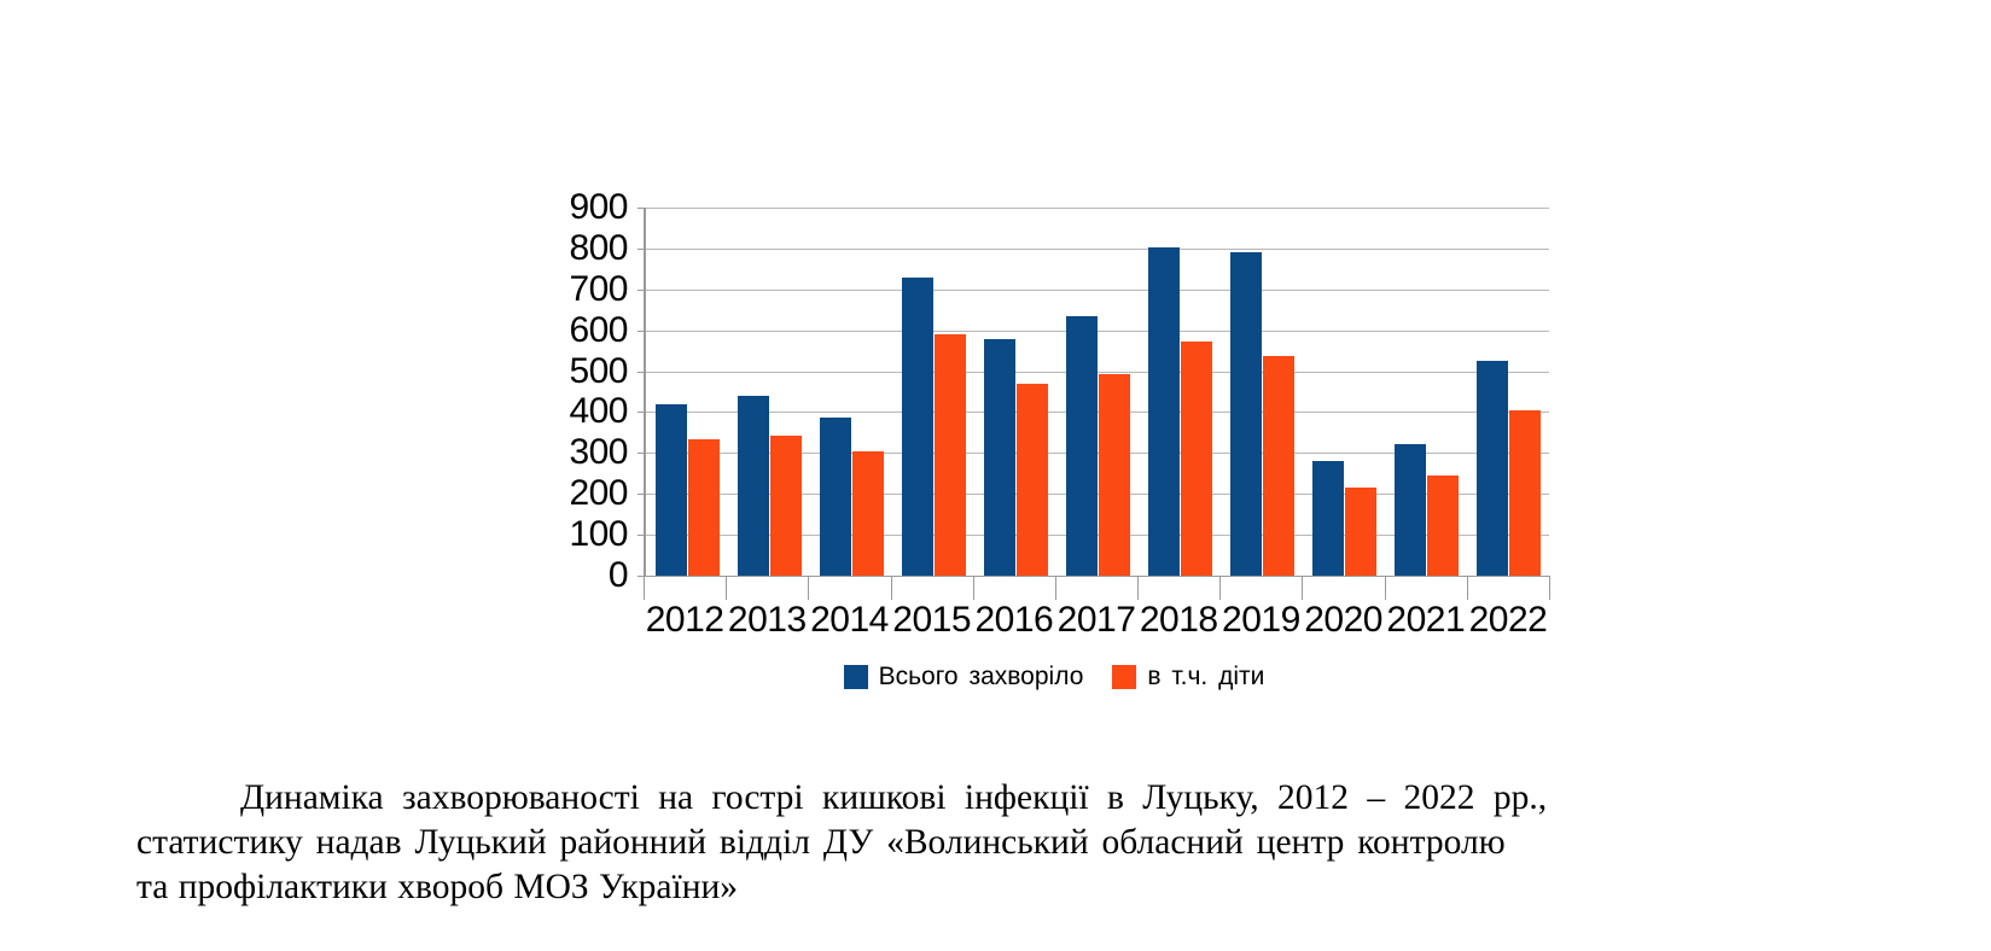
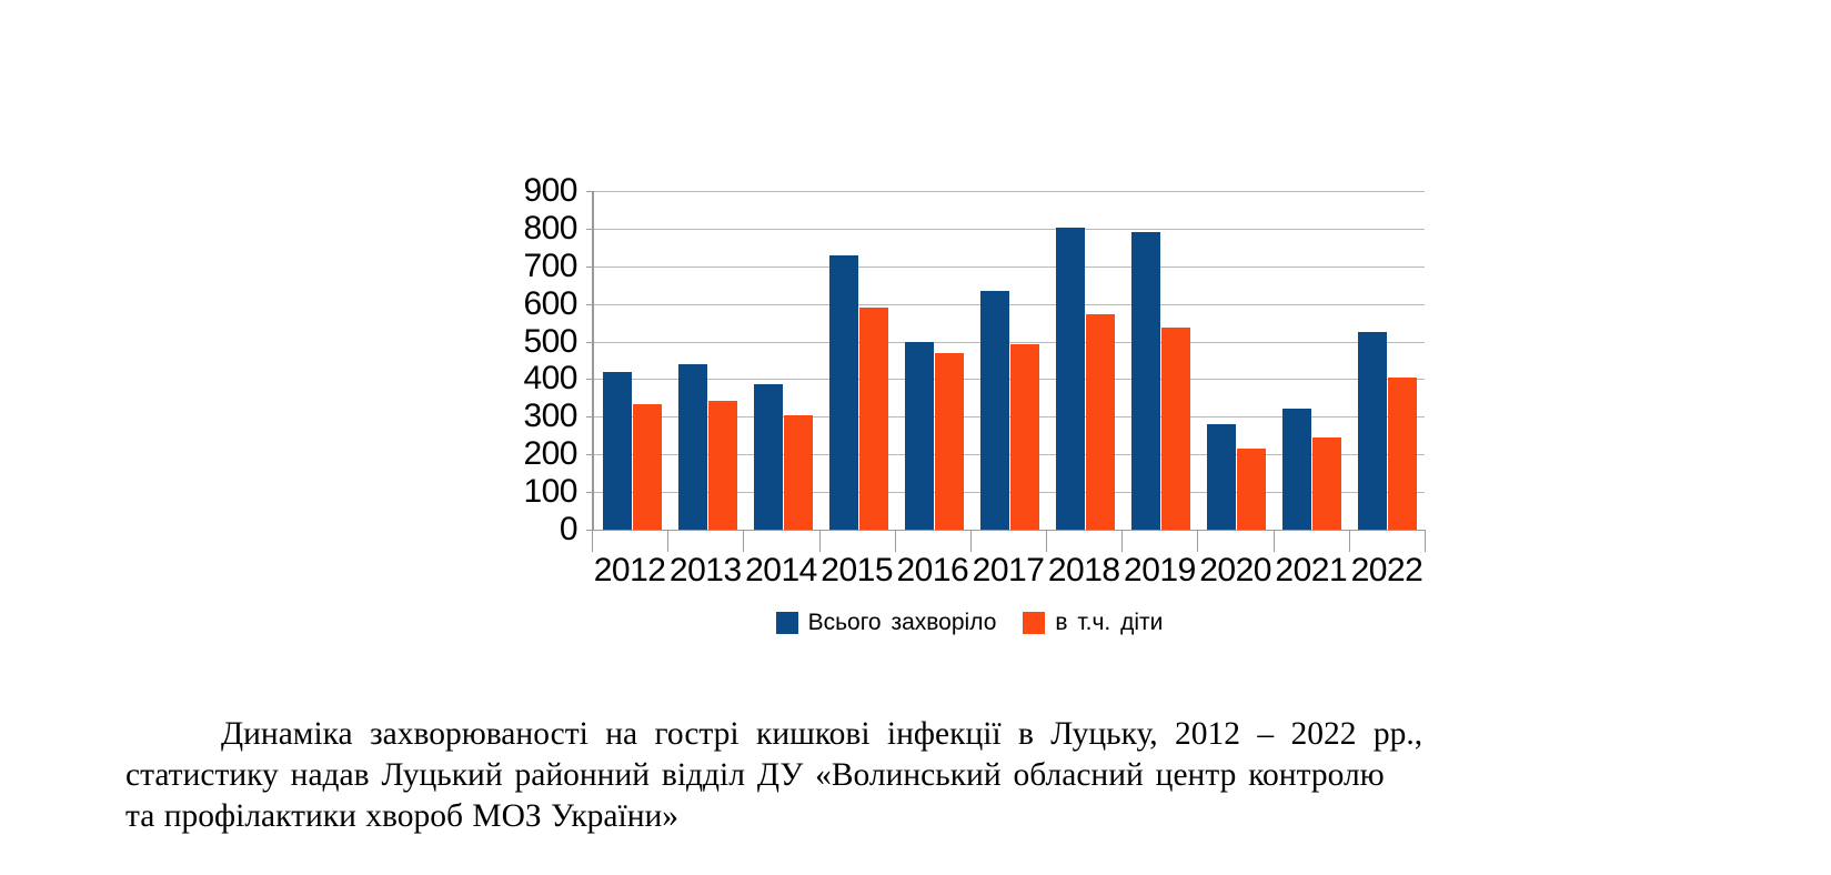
Всього захворіло/2016: 580 -> 500
